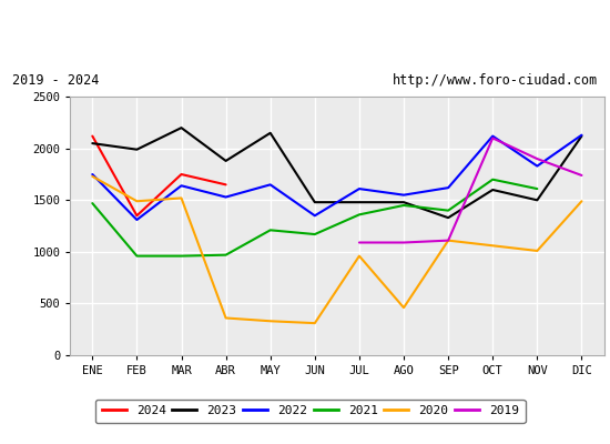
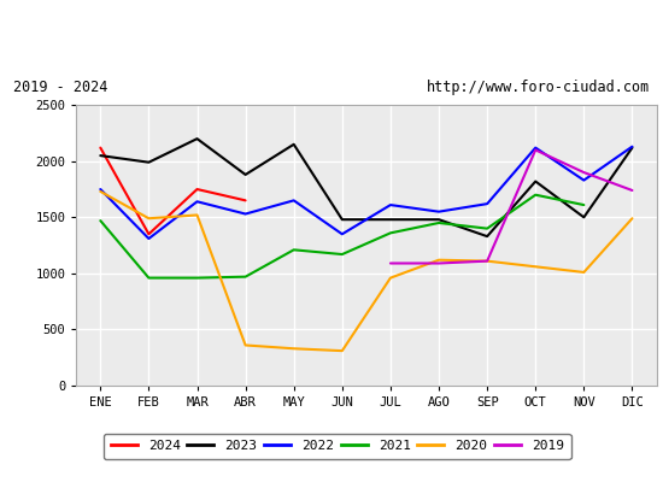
2020/AGO: 460 -> 1120
2023/OCT: 1600 -> 1820
